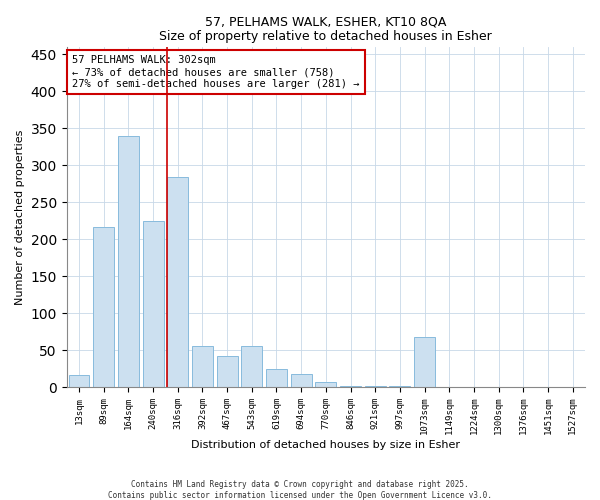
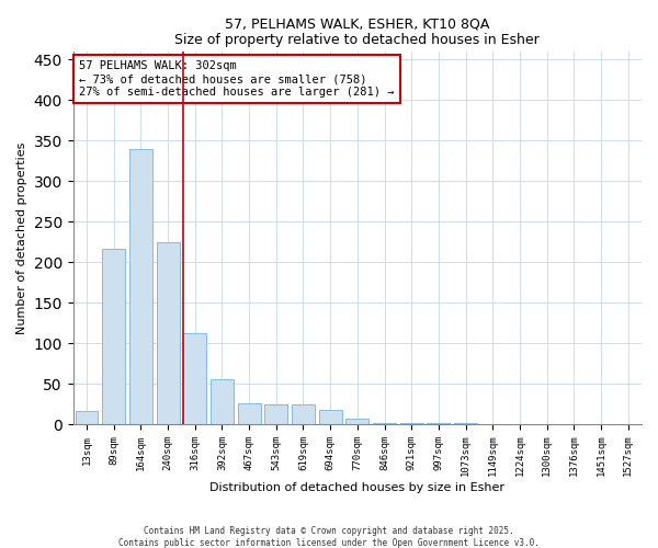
316sqm: 284 -> 113
467sqm: 42 -> 26
543sqm: 56 -> 25
1073sqm: 68 -> 1
